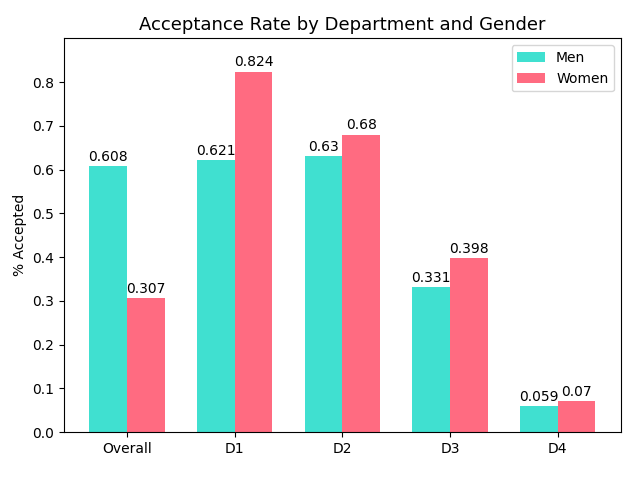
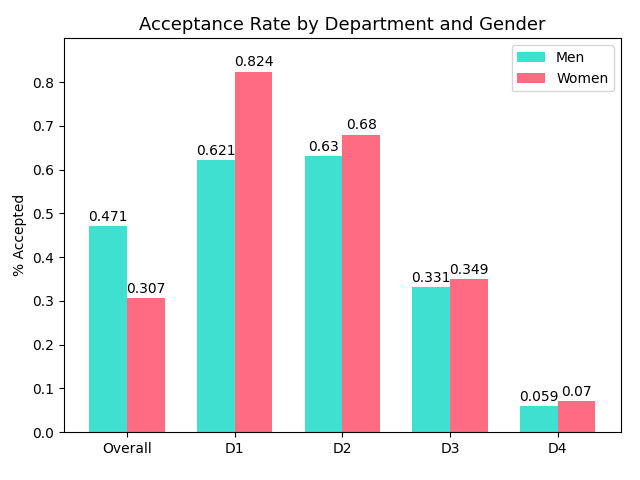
Men/Overall: 0.608 -> 0.471
Women/D3: 0.398 -> 0.349
